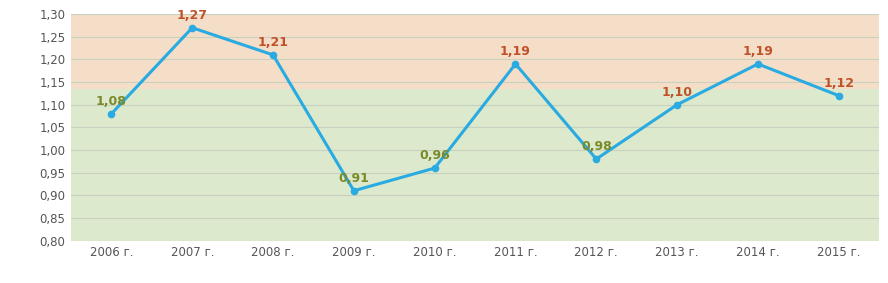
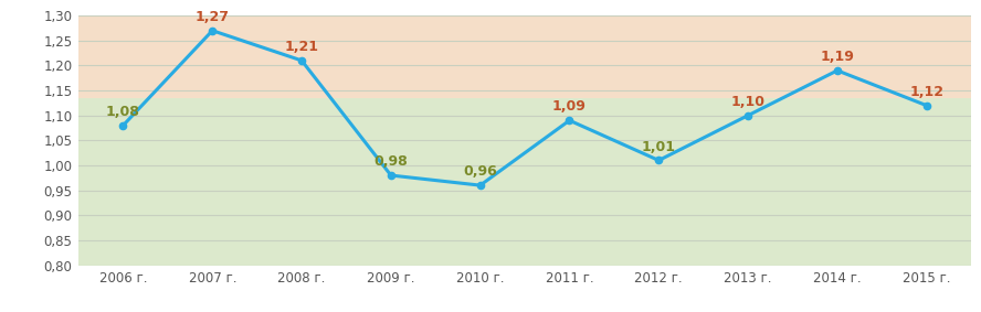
2009 г.: 0,91 -> 0,98
2011 г.: 1,19 -> 1,09
2012 г.: 0,98 -> 1,01
